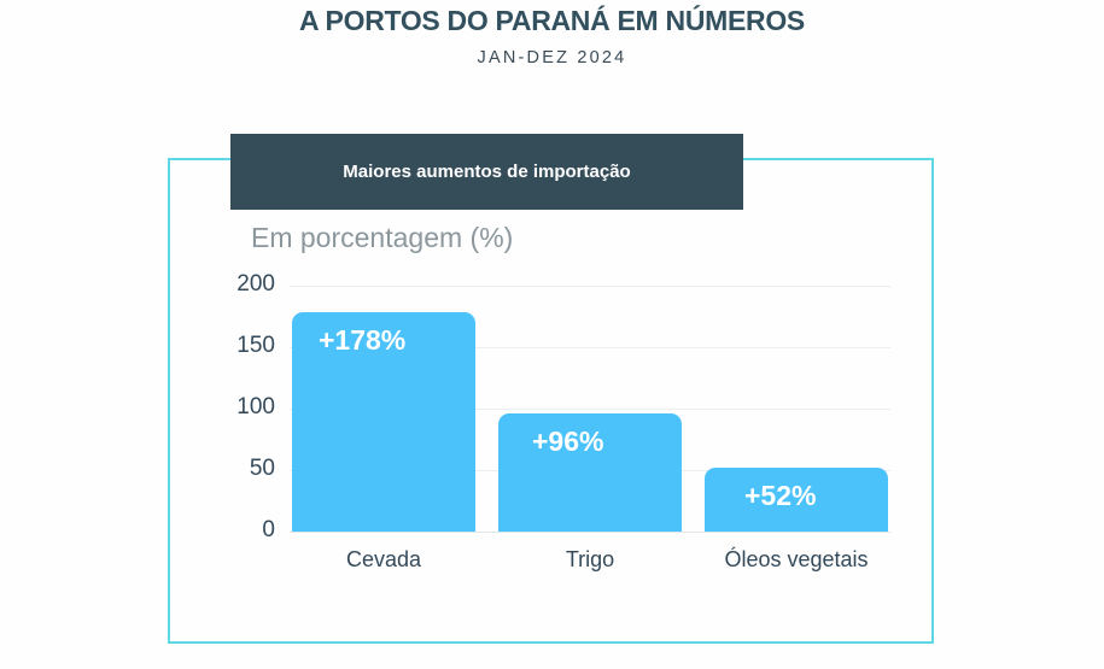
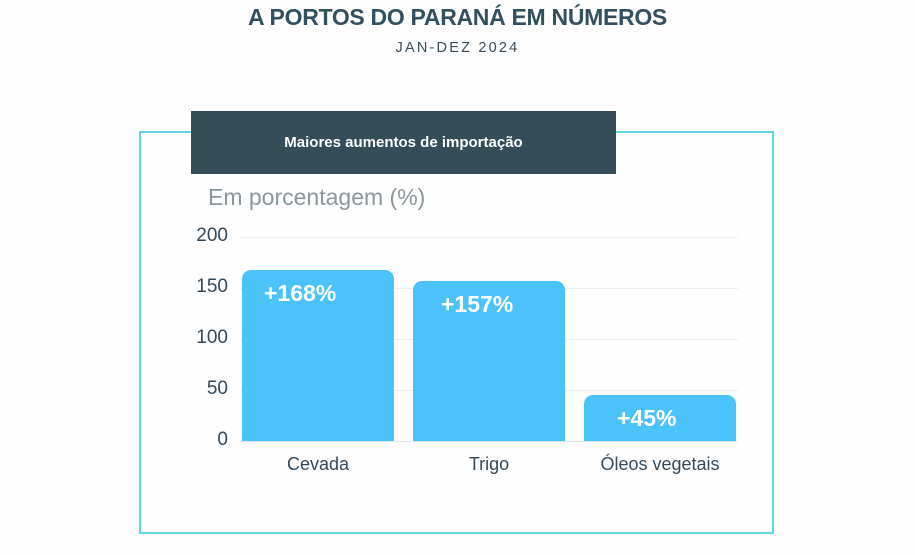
Cevada: +178% -> +168%
Trigo: +96% -> +157%
Óleos vegetais: +52% -> +45%
